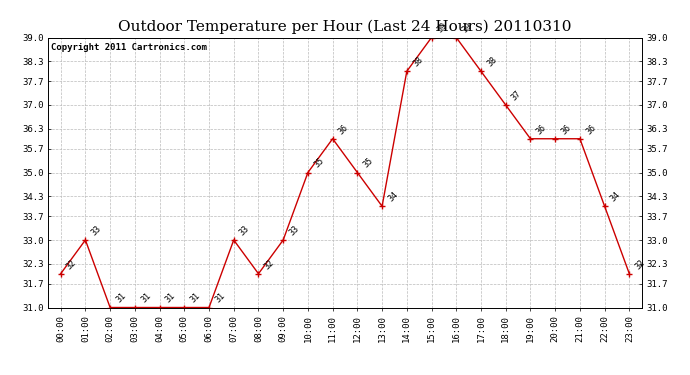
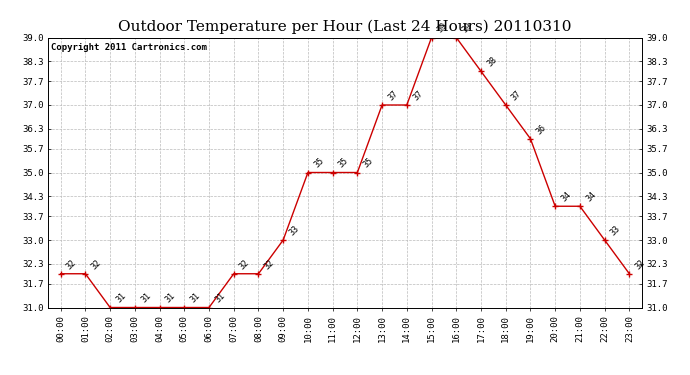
01:00: 33 -> 32
07:00: 33 -> 32
11:00: 36 -> 35
13:00: 34 -> 37
14:00: 38 -> 37
20:00: 36 -> 34
21:00: 36 -> 34
22:00: 34 -> 33
